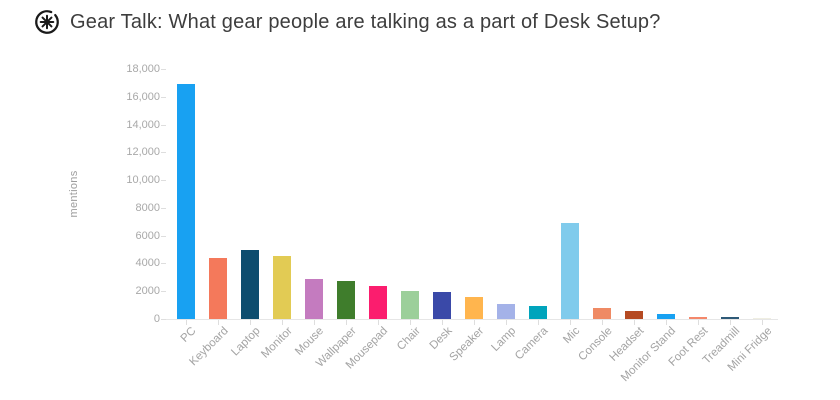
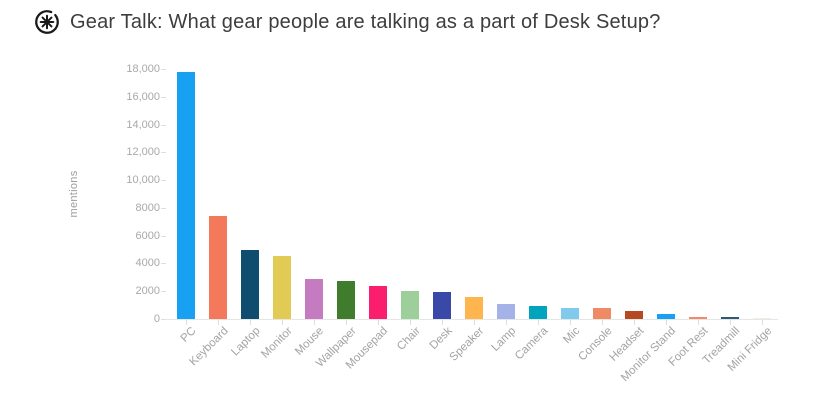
PC: 16900 -> 17800
Keyboard: 4400 -> 7400
Mic: 6900 -> 800
